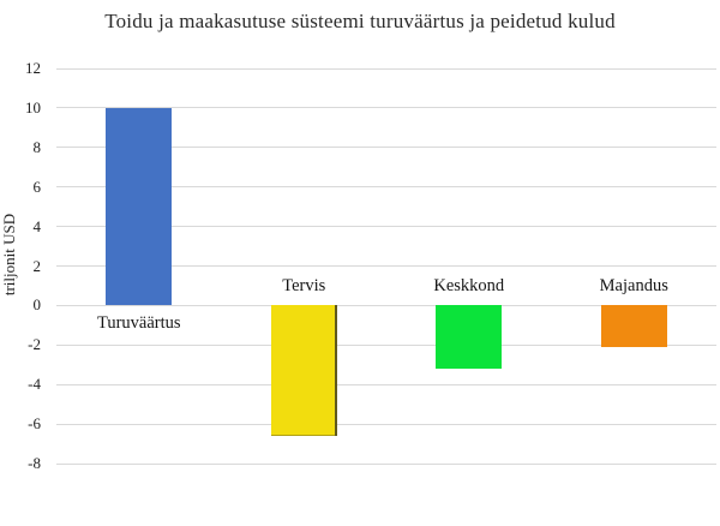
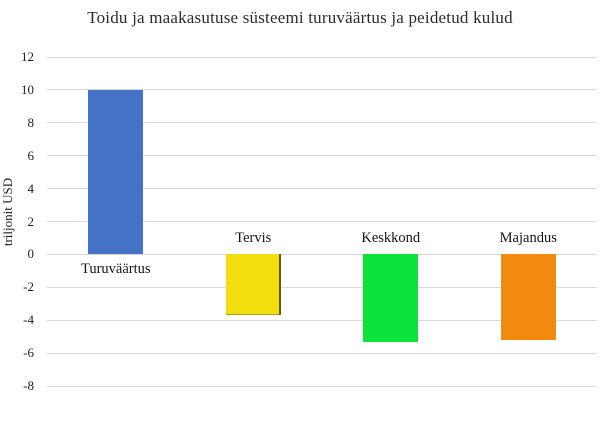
Tervis: -6.6 -> -3.7
Keskkond: -3.2 -> -5.3
Majandus: -2.1 -> -5.2
